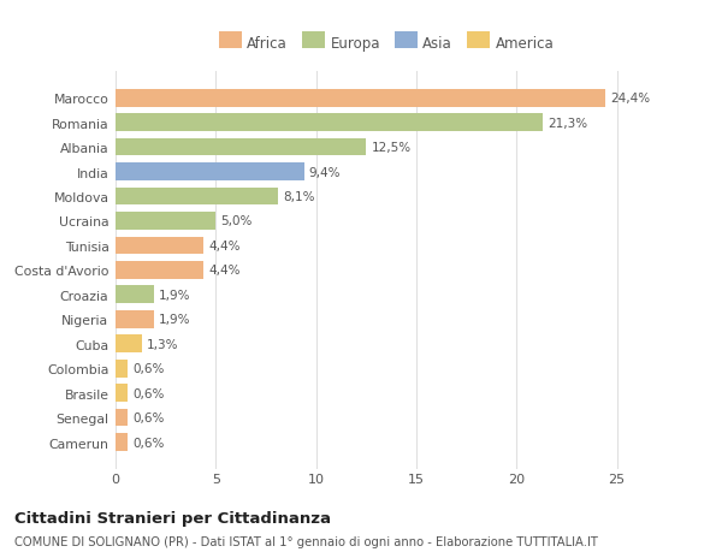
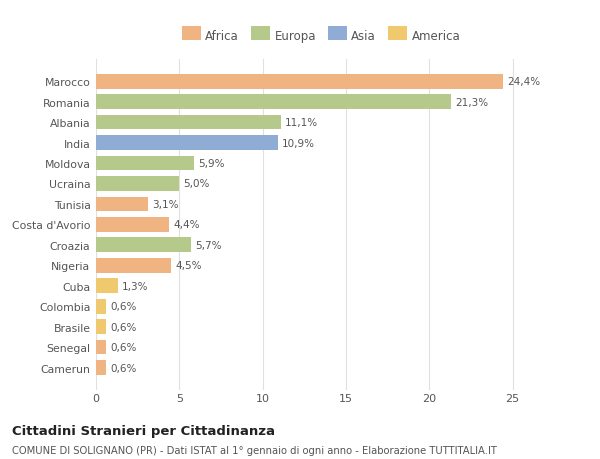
Albania: 12,5% -> 11,1%
India: 9,4% -> 10,9%
Moldova: 8,1% -> 5,9%
Tunisia: 4,4% -> 3,1%
Croazia: 1,9% -> 5,7%
Nigeria: 1,9% -> 4,5%
